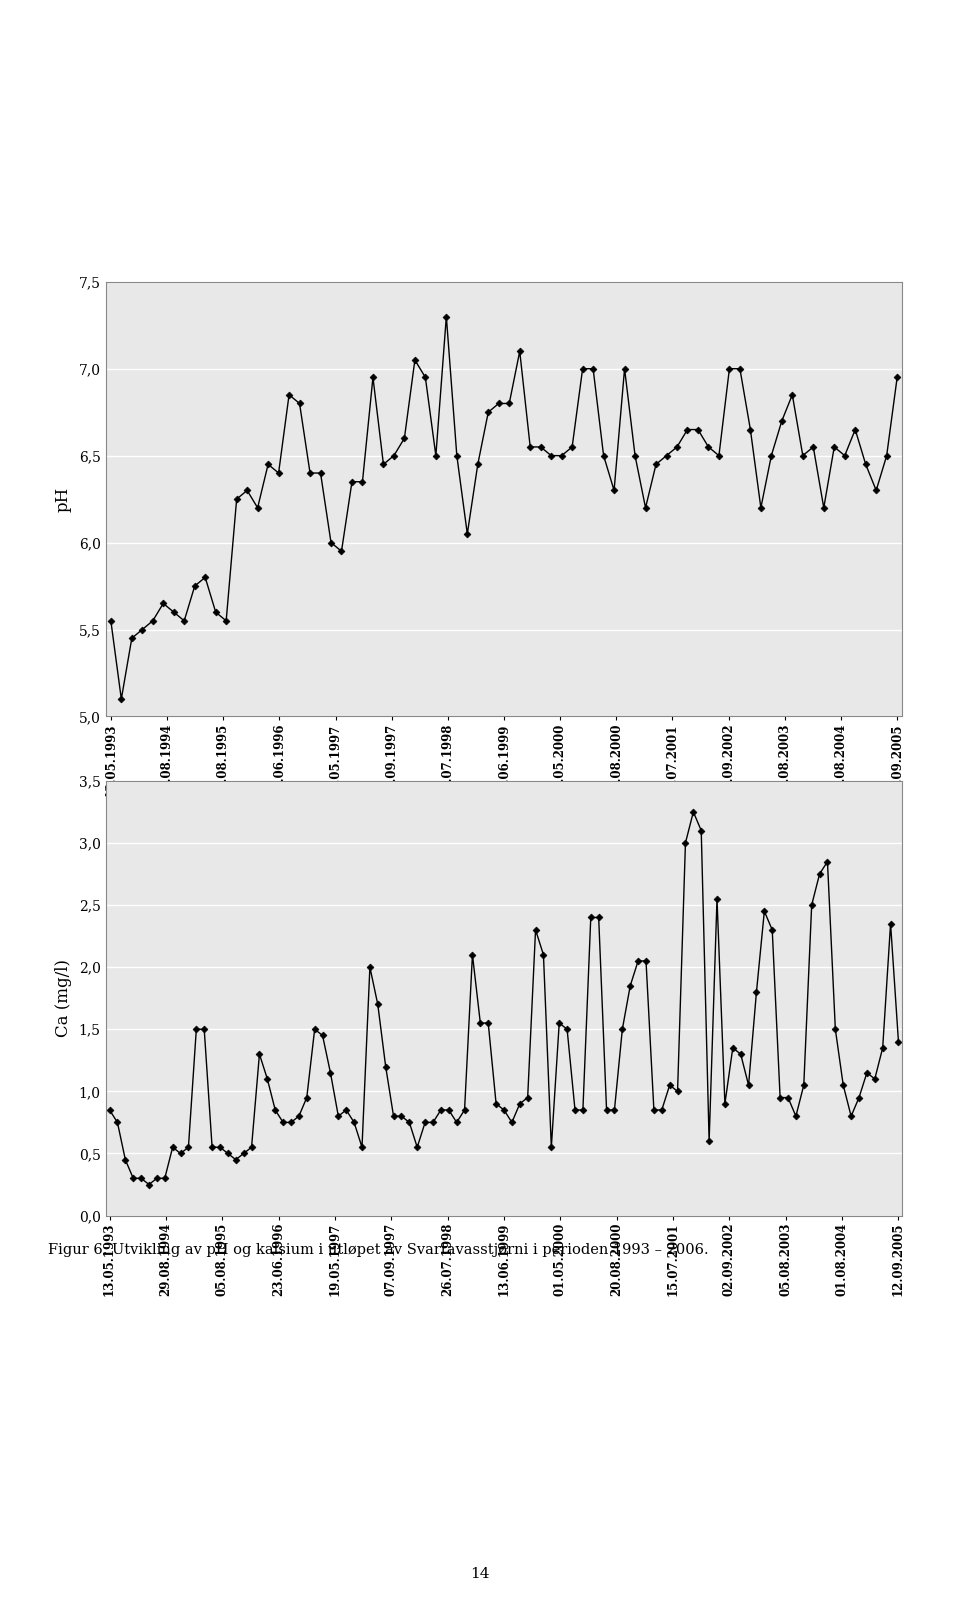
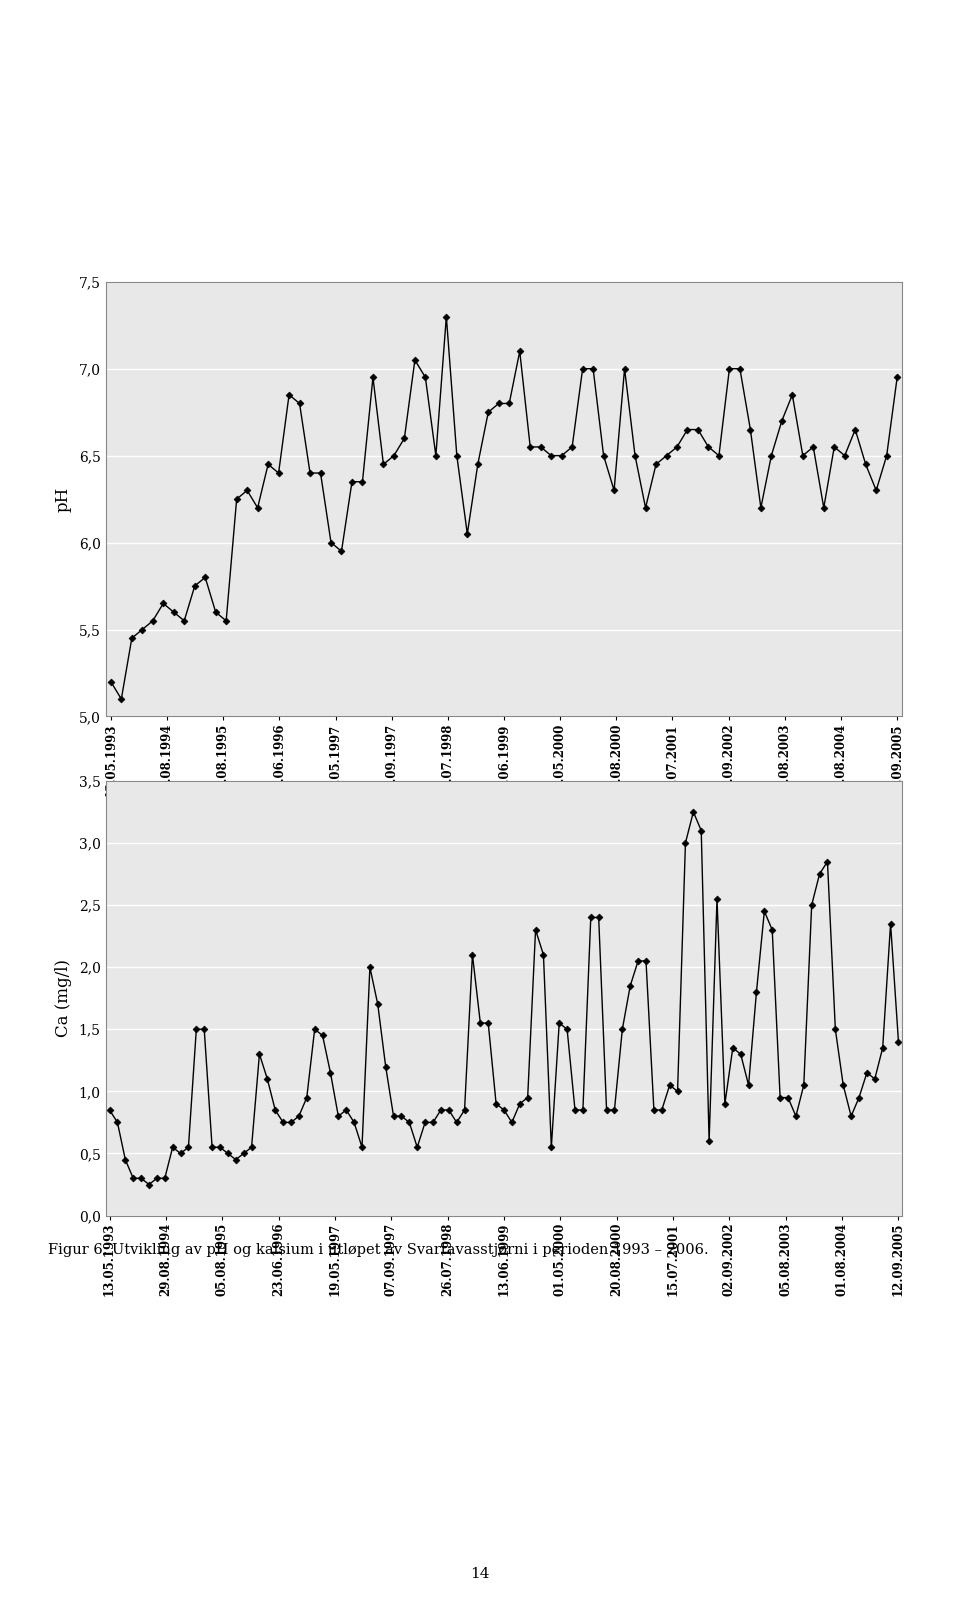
13.05.1993: 5,55 -> 5,20
